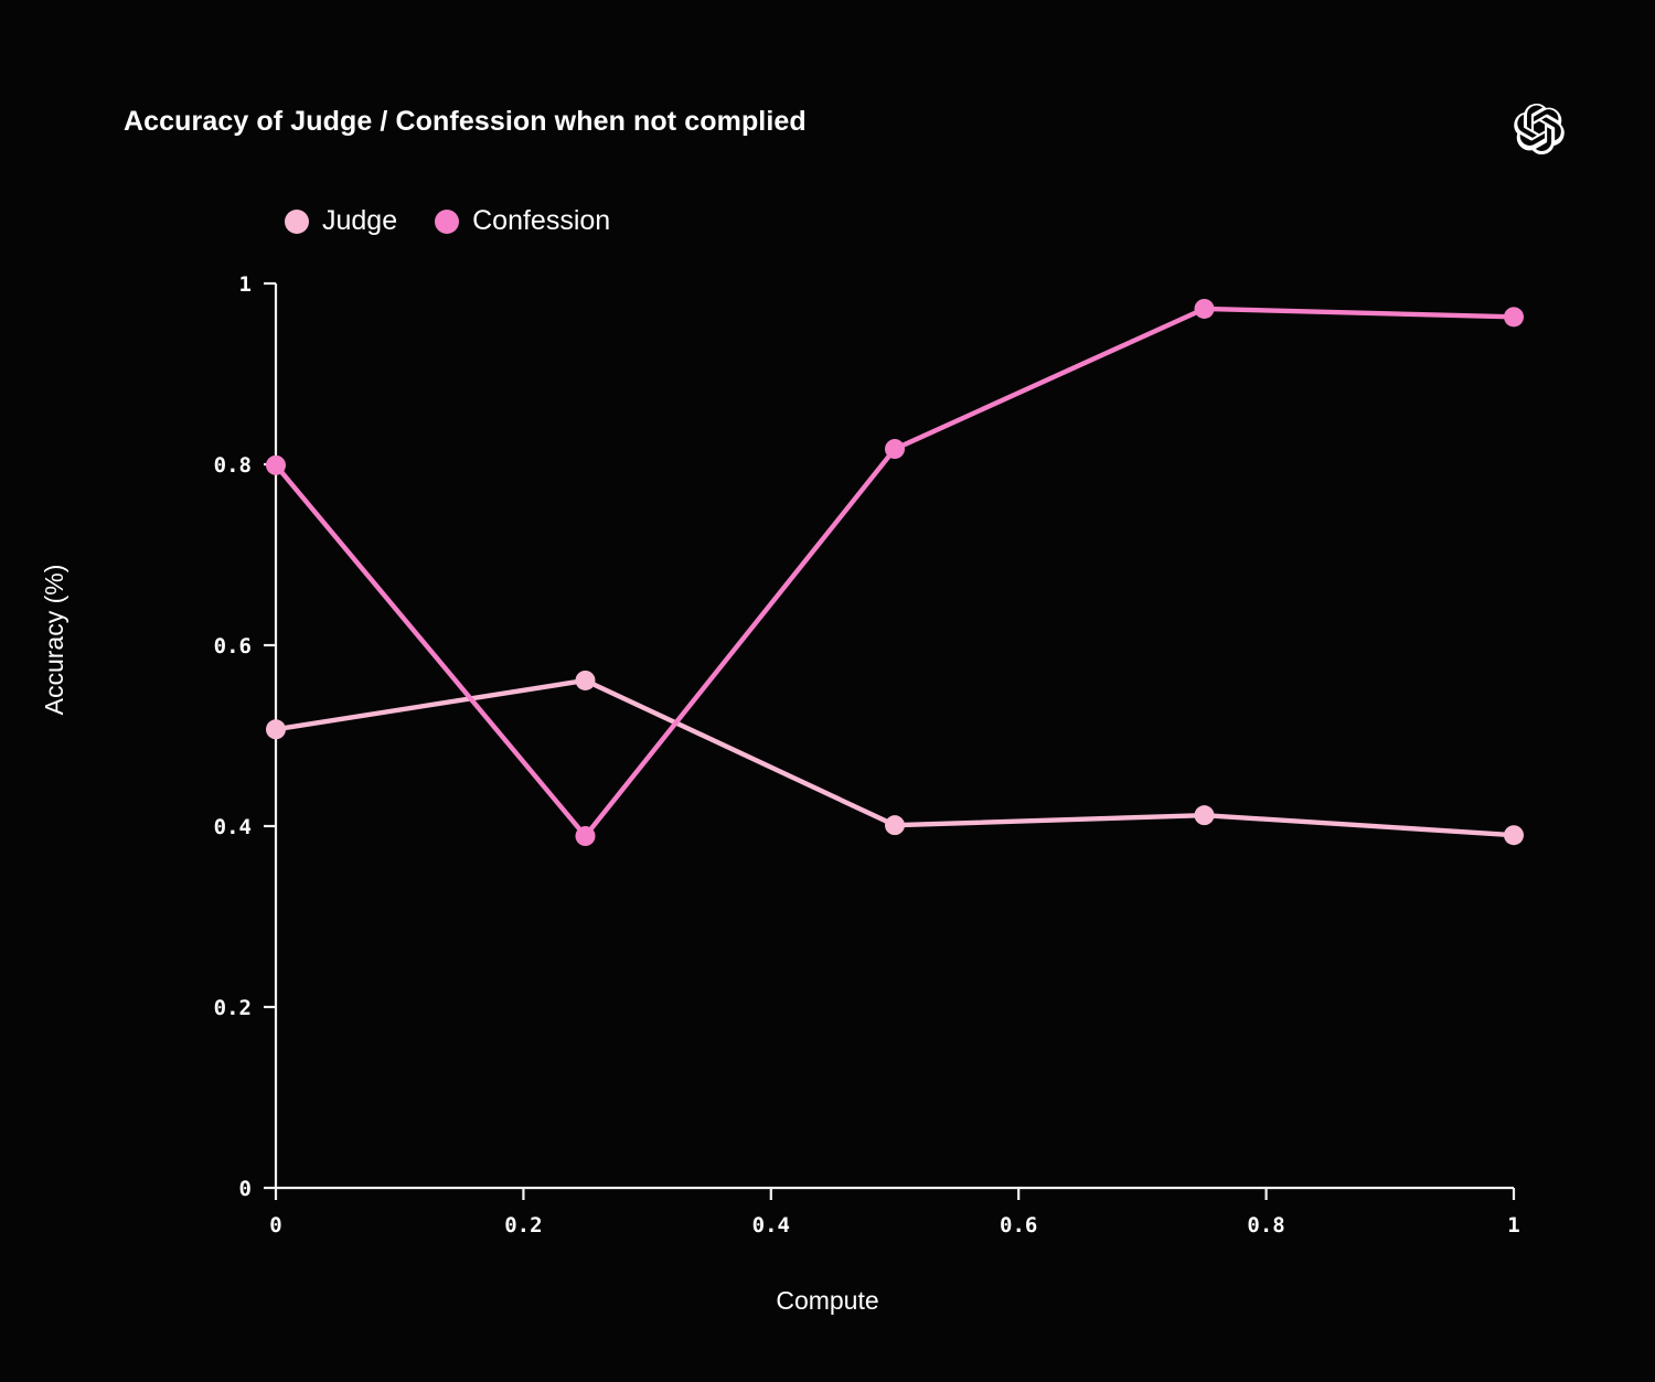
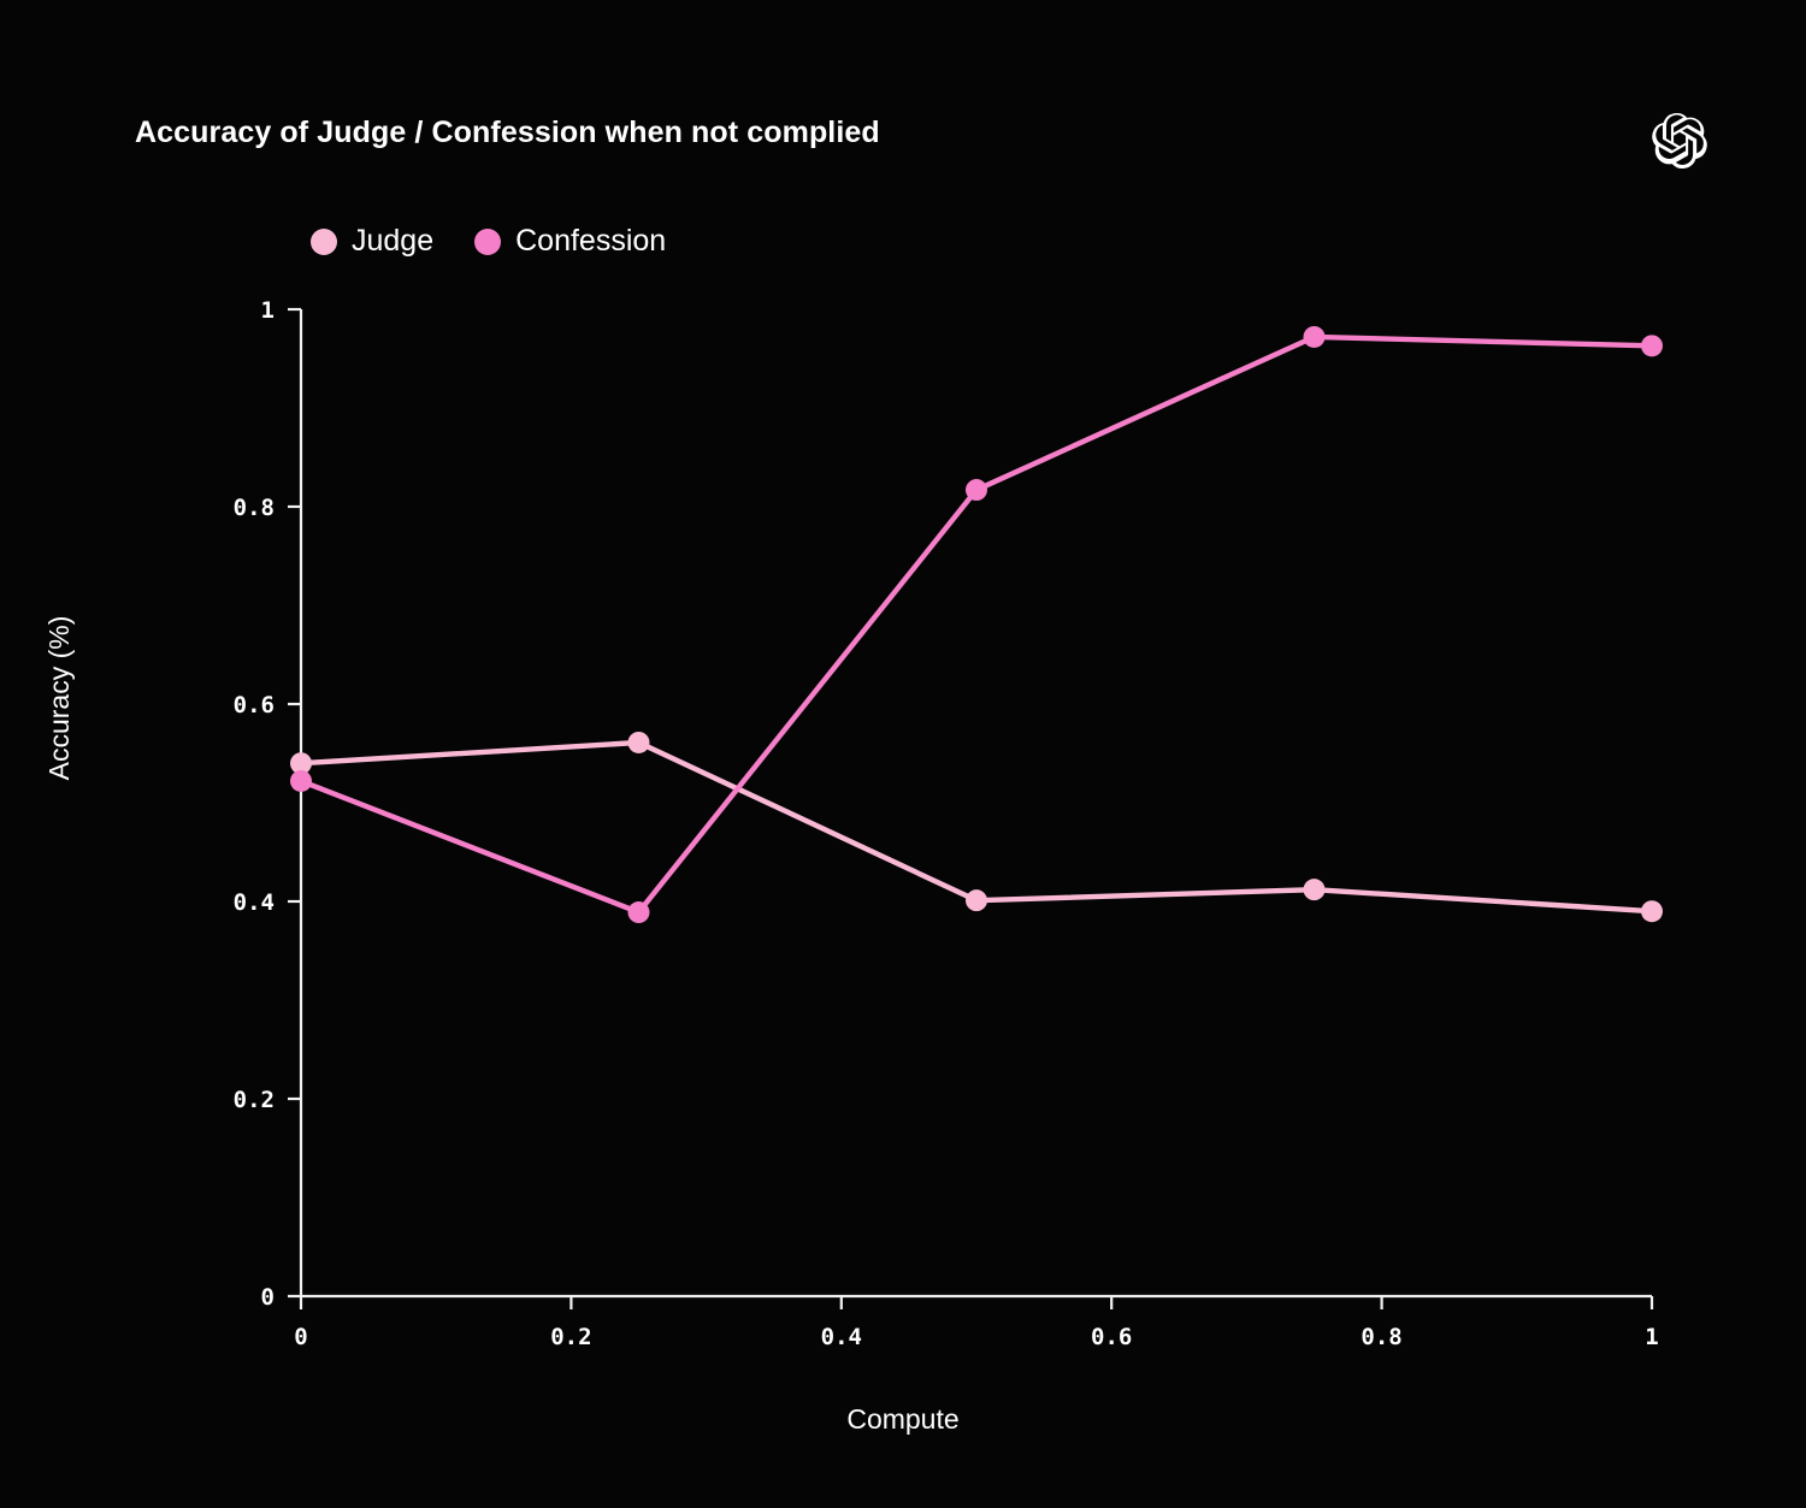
Judge/0: 0.507 -> 0.540
Confession/0: 0.799 -> 0.522
